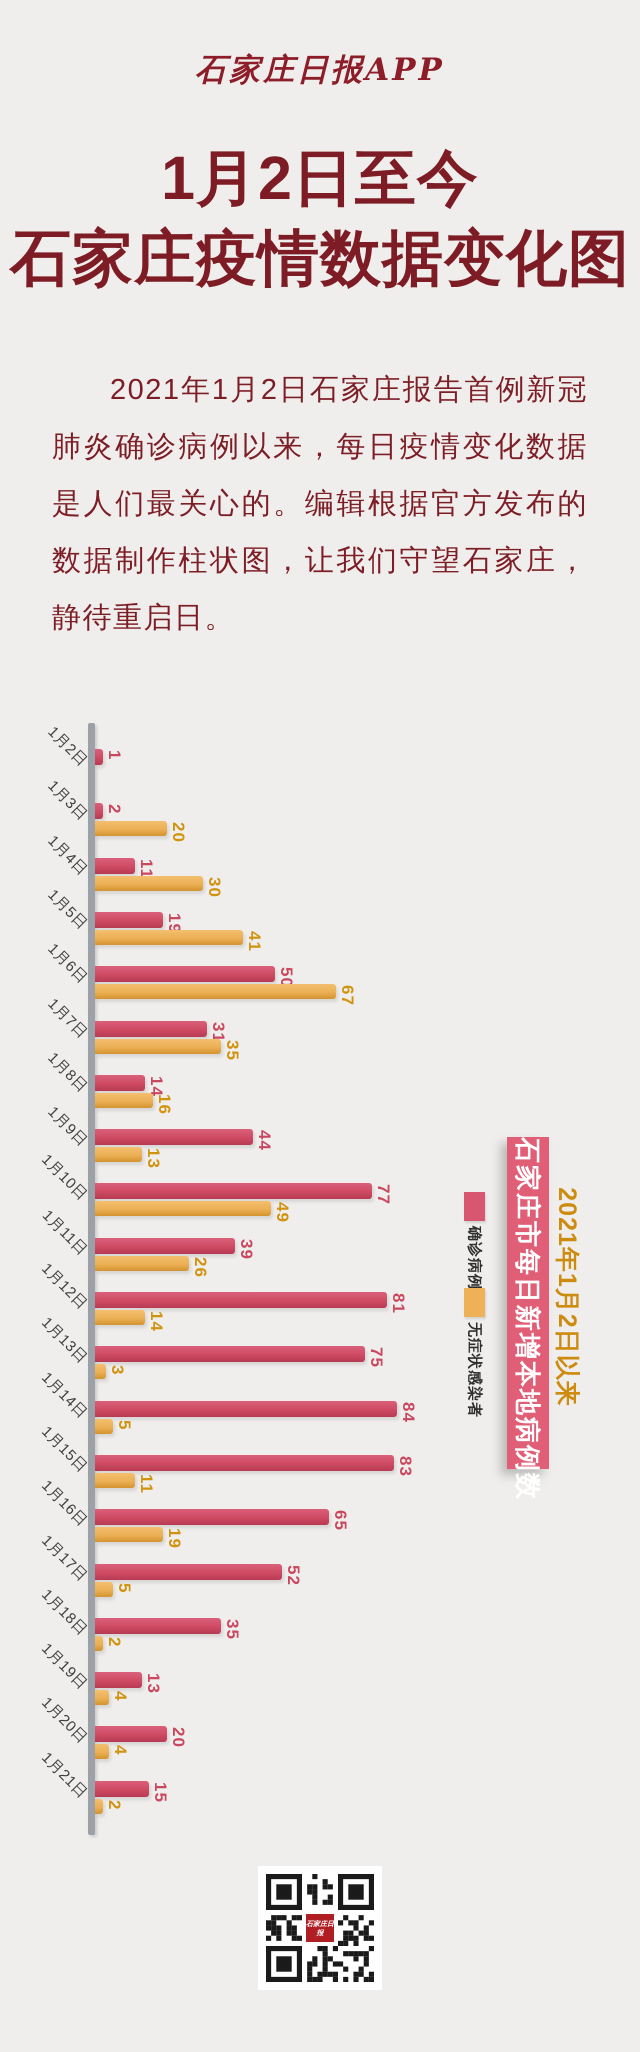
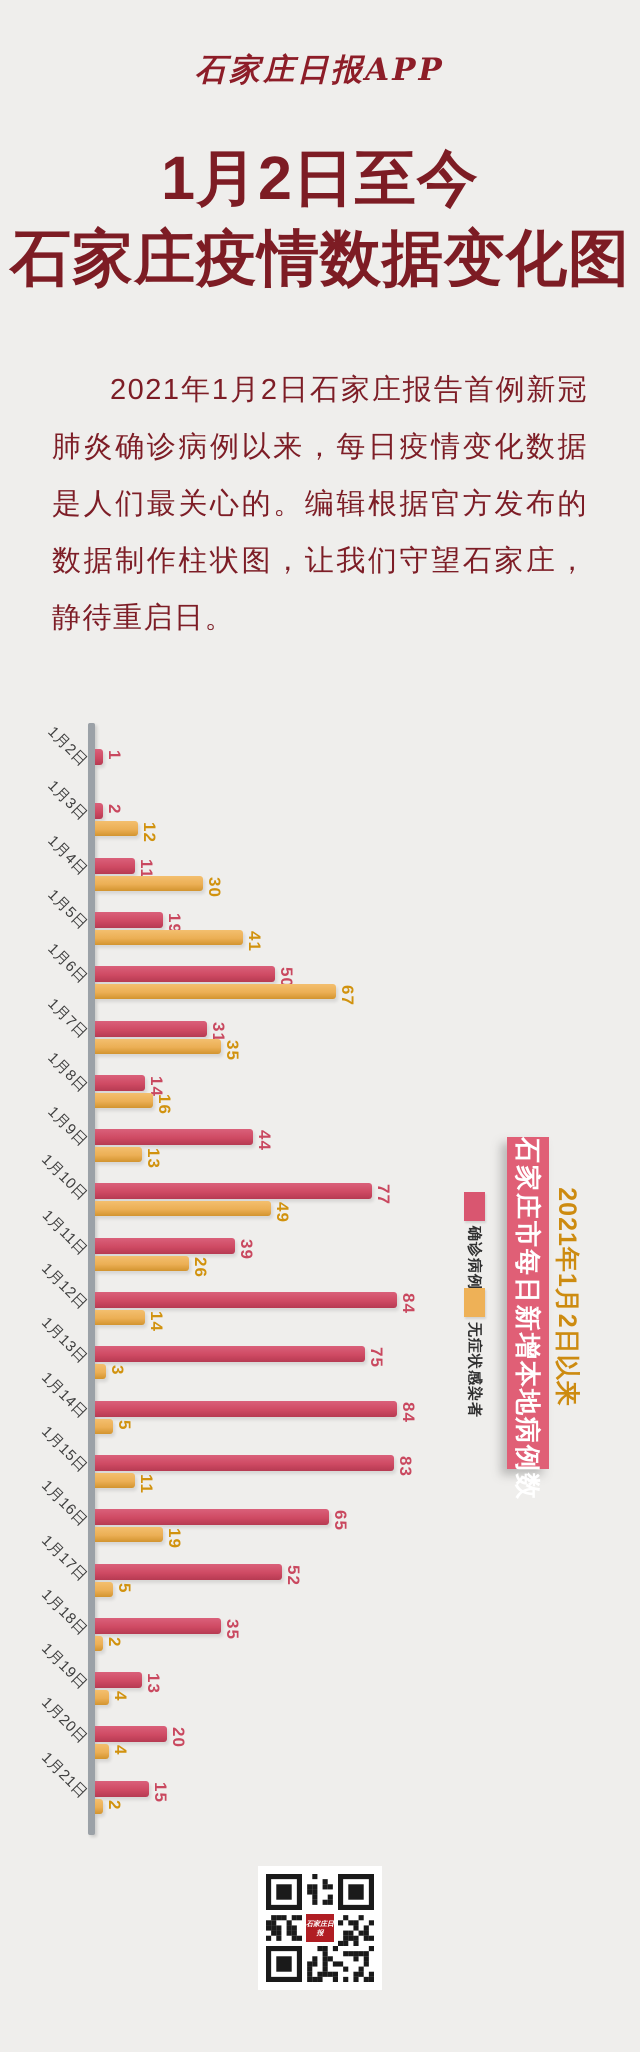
无症状感染者/1月3日: 20 -> 12
确诊病例/1月12日: 81 -> 84
